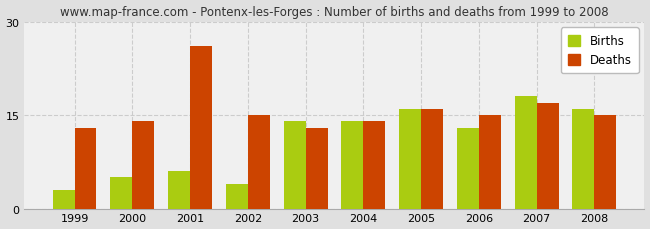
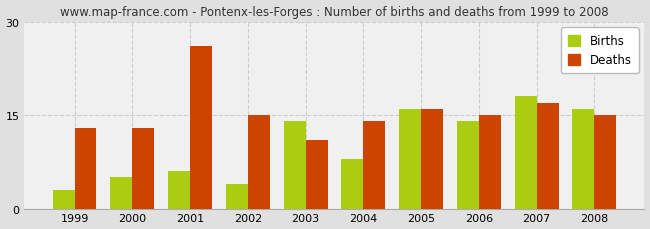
Deaths/2000: 14 -> 13
Deaths/2003: 13 -> 11
Births/2004: 14 -> 8
Births/2006: 13 -> 14
